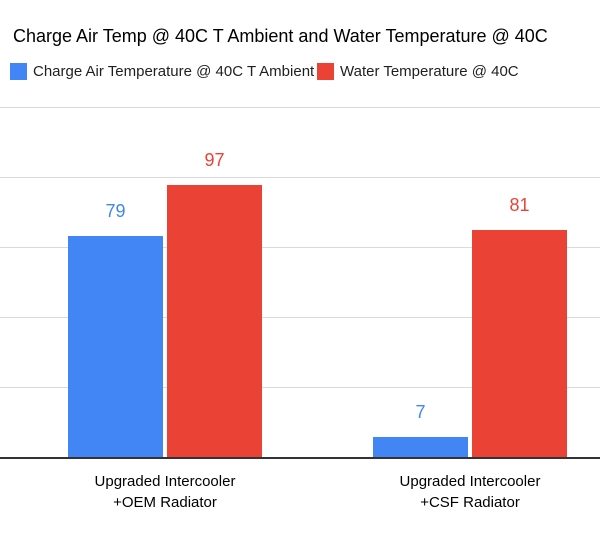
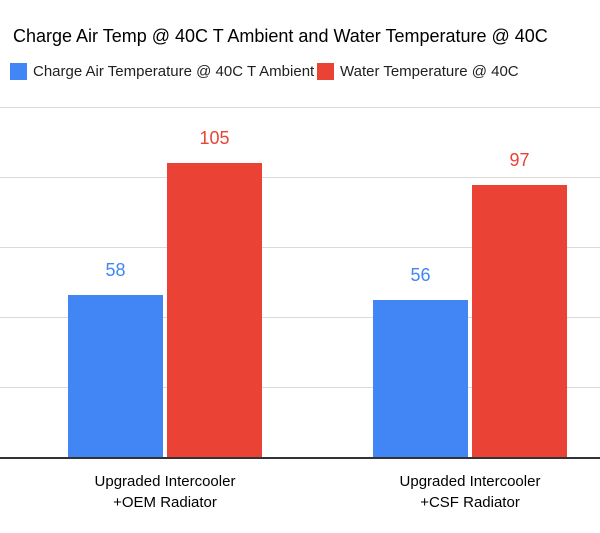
Charge Air Temperature @ 40C T Ambient/Upgraded Intercooler +OEM Radiator: 79 -> 58
Water Temperature @ 40C/Upgraded Intercooler +OEM Radiator: 97 -> 105
Charge Air Temperature @ 40C T Ambient/Upgraded Intercooler +CSF Radiator: 7 -> 56
Water Temperature @ 40C/Upgraded Intercooler +CSF Radiator: 81 -> 97
